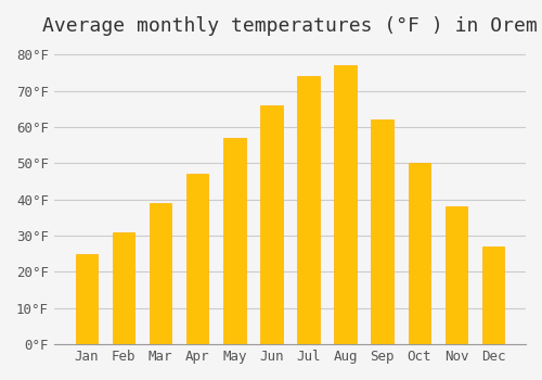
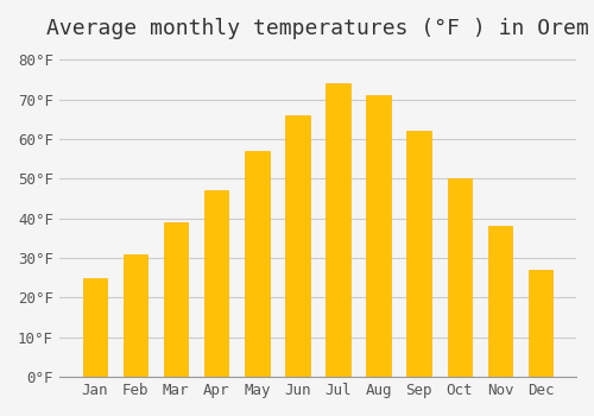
Aug: 77°F -> 71°F
